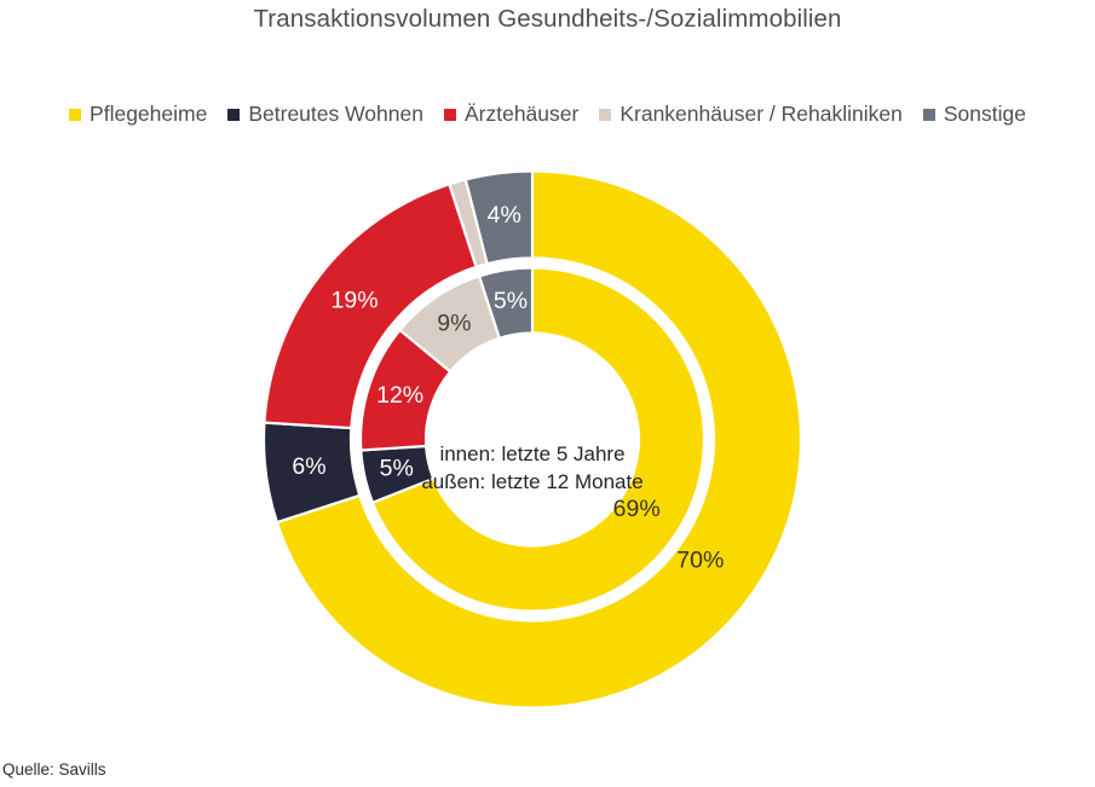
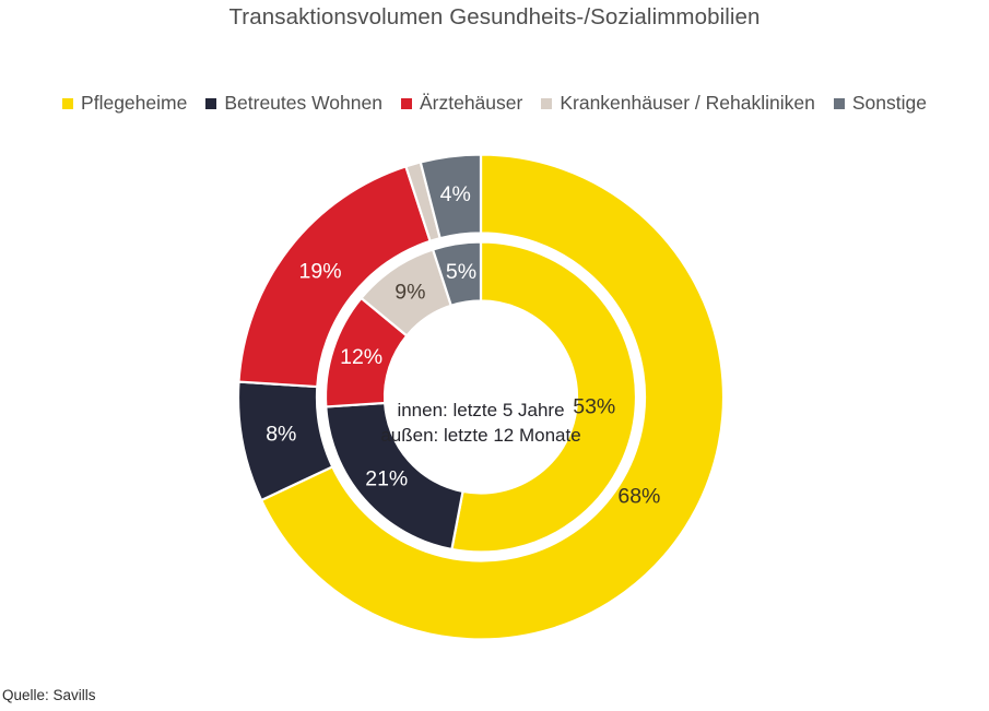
innen: letzte 5 Jahre/Pflegeheime: 69% -> 53%
außen: letzte 12 Monate/Pflegeheime: 70% -> 68%
innen: letzte 5 Jahre/Betreutes Wohnen: 5% -> 21%
außen: letzte 12 Monate/Betreutes Wohnen: 6% -> 8%
